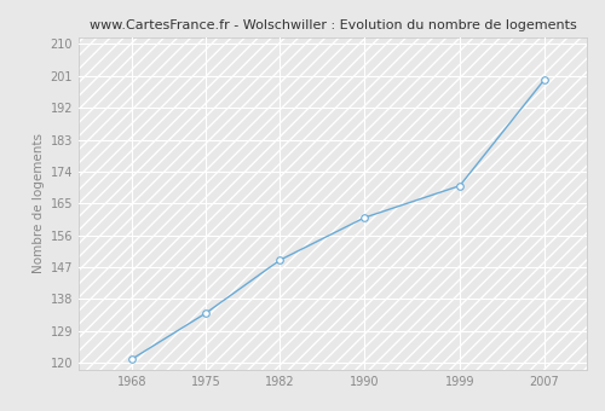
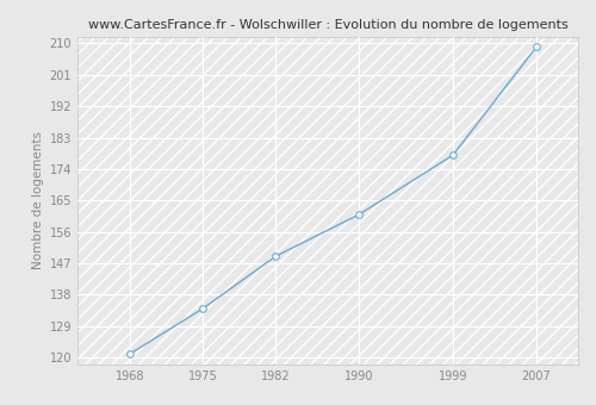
1999: 170 -> 178
2007: 200 -> 209
